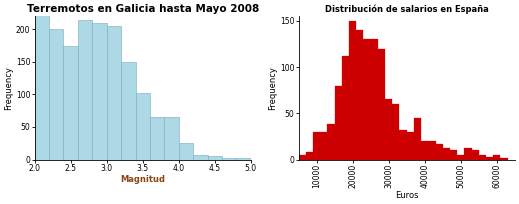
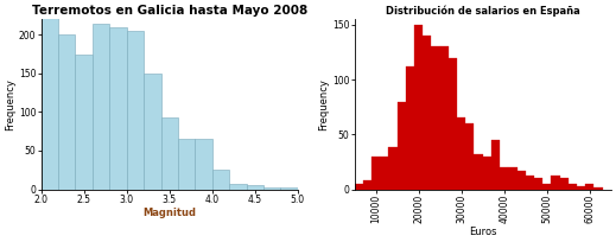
Terremotos en Galicia hasta Mayo 2008/3.5: 102 -> 93
